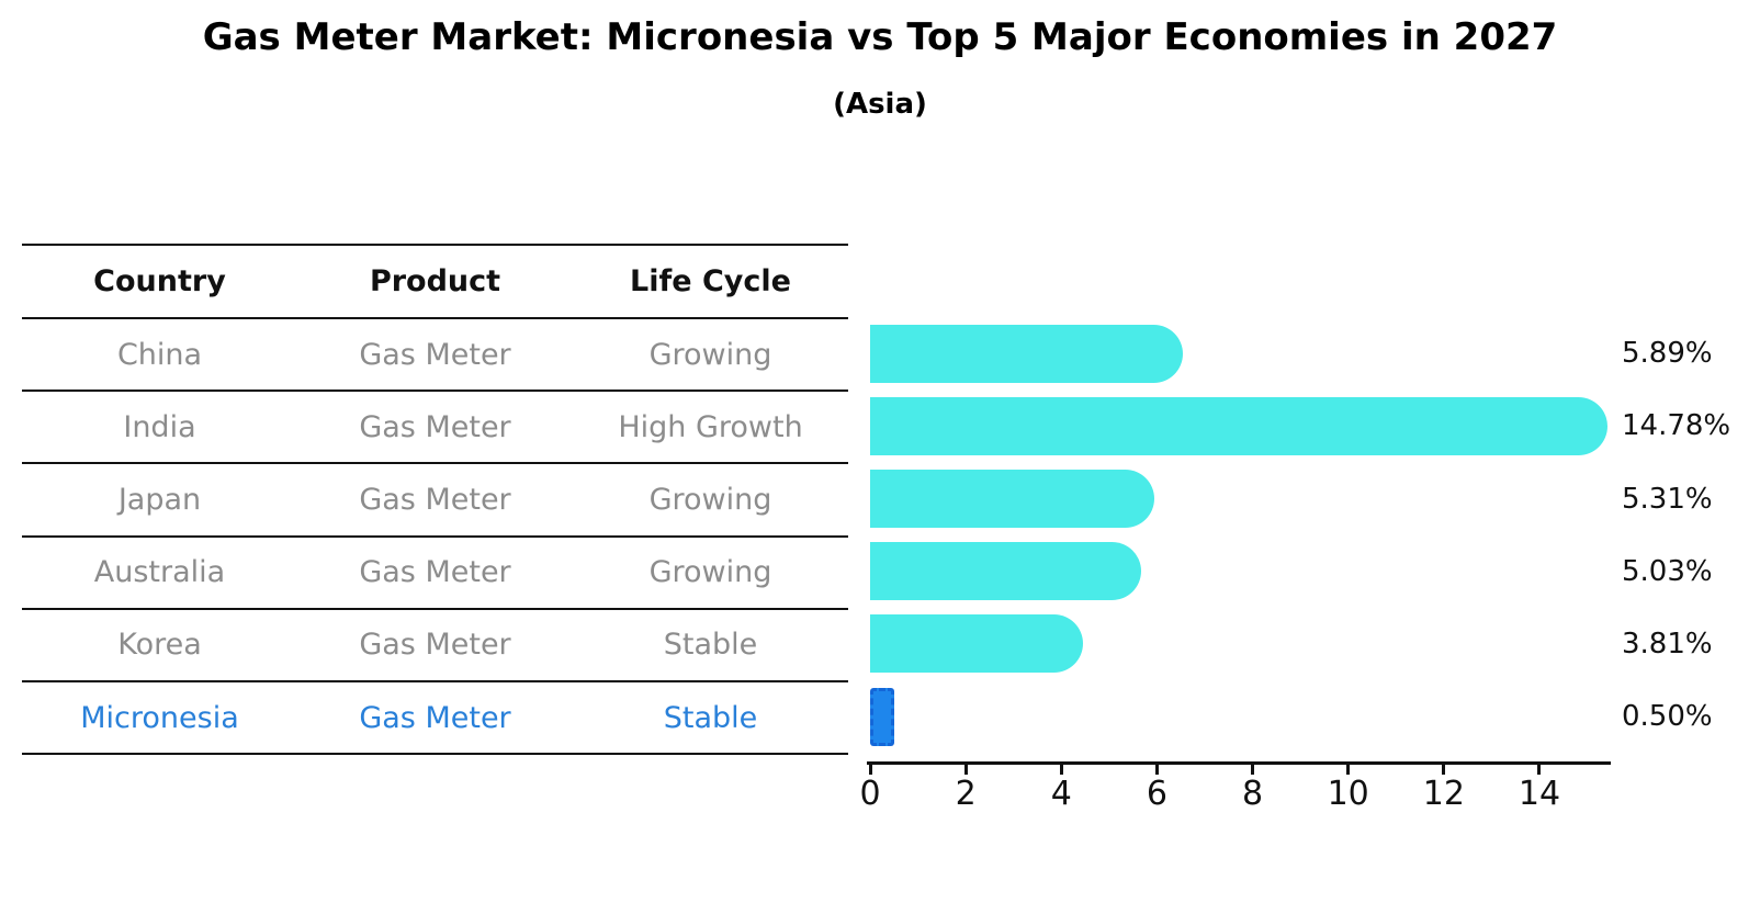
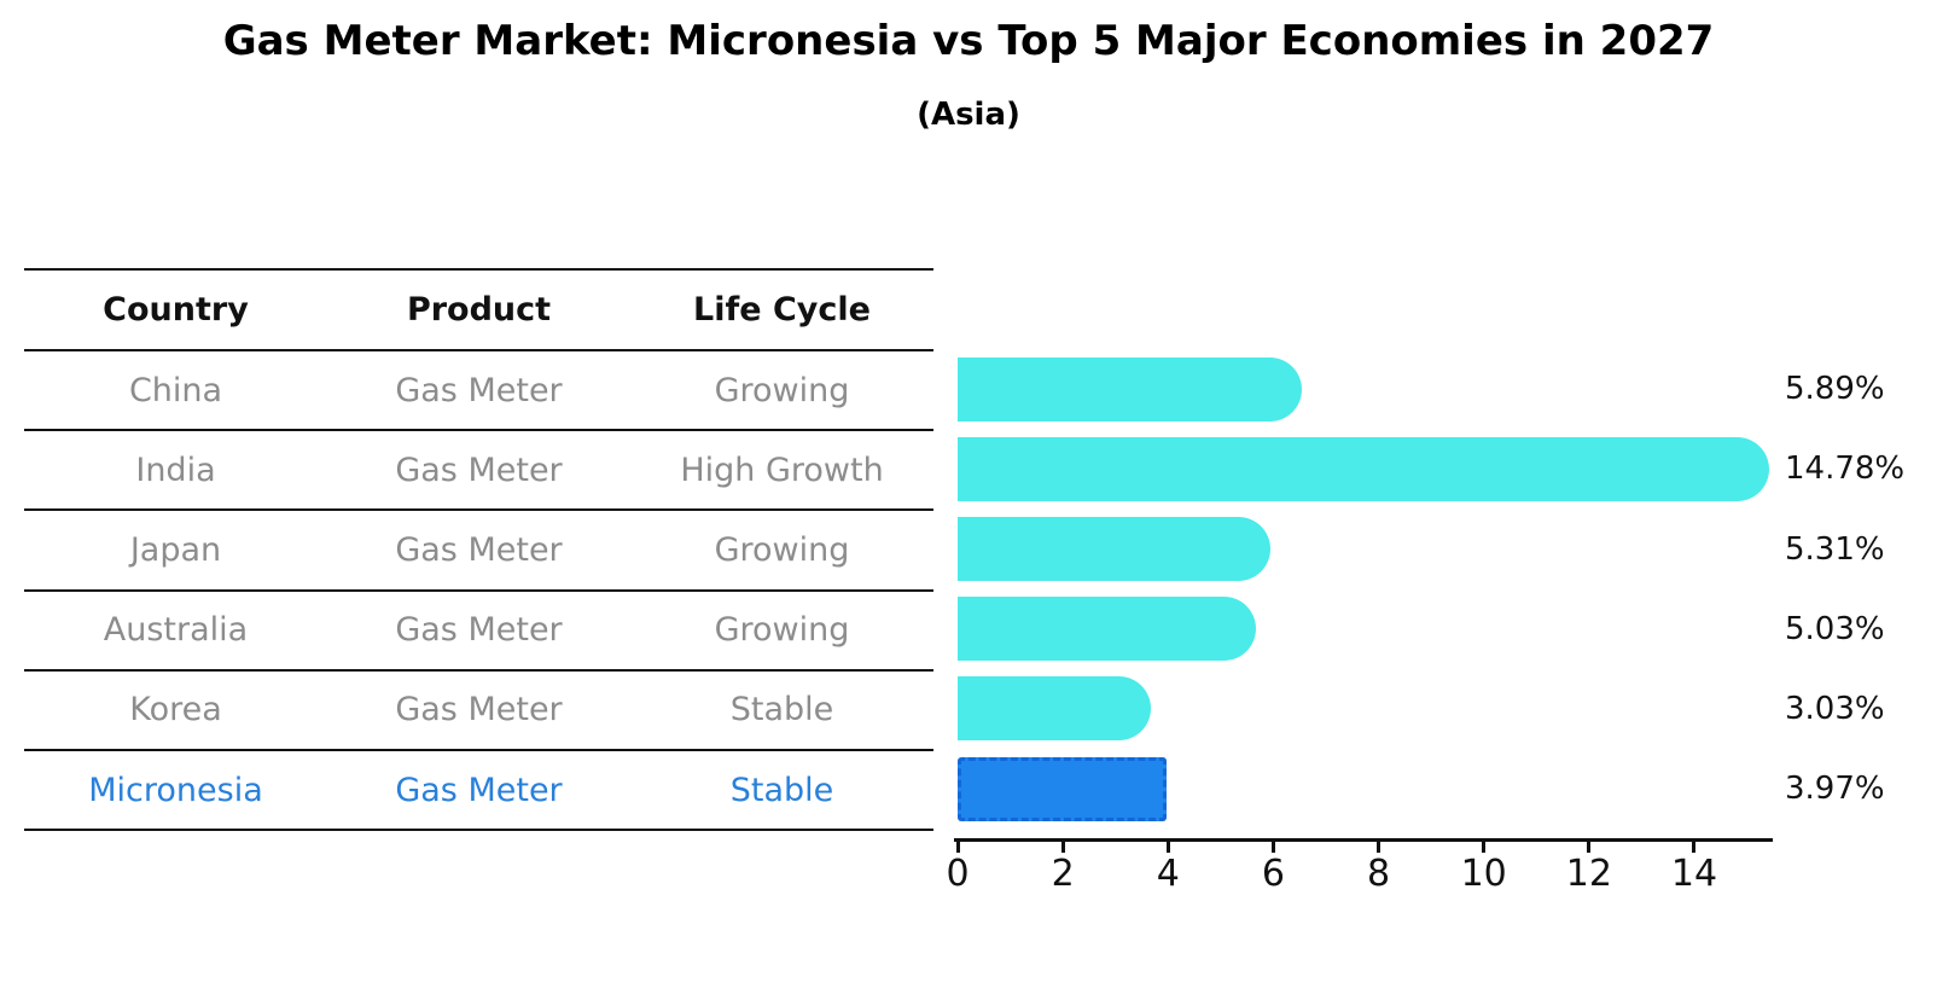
Korea: 3.81% -> 3.03%
Micronesia: 0.50% -> 3.97%
